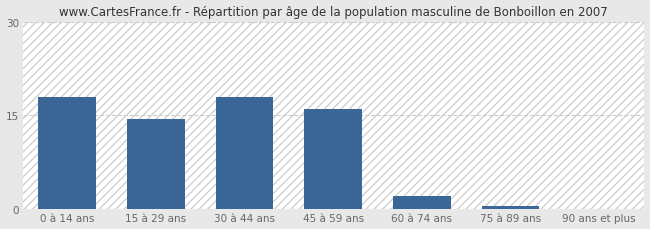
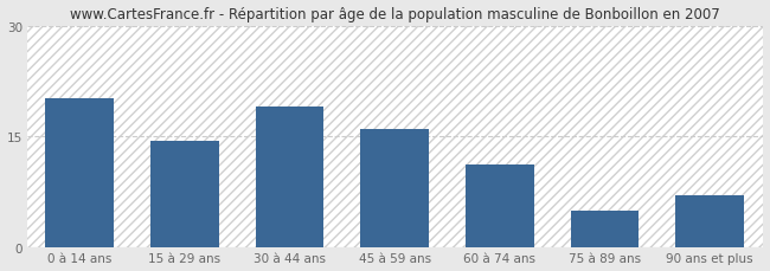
0 à 14 ans: 18.0 -> 20.2
30 à 44 ans: 18.0 -> 19.0
60 à 74 ans: 2.2 -> 11.2
75 à 89 ans: 0.6 -> 5.0
90 ans et plus: 0.1 -> 7.0
